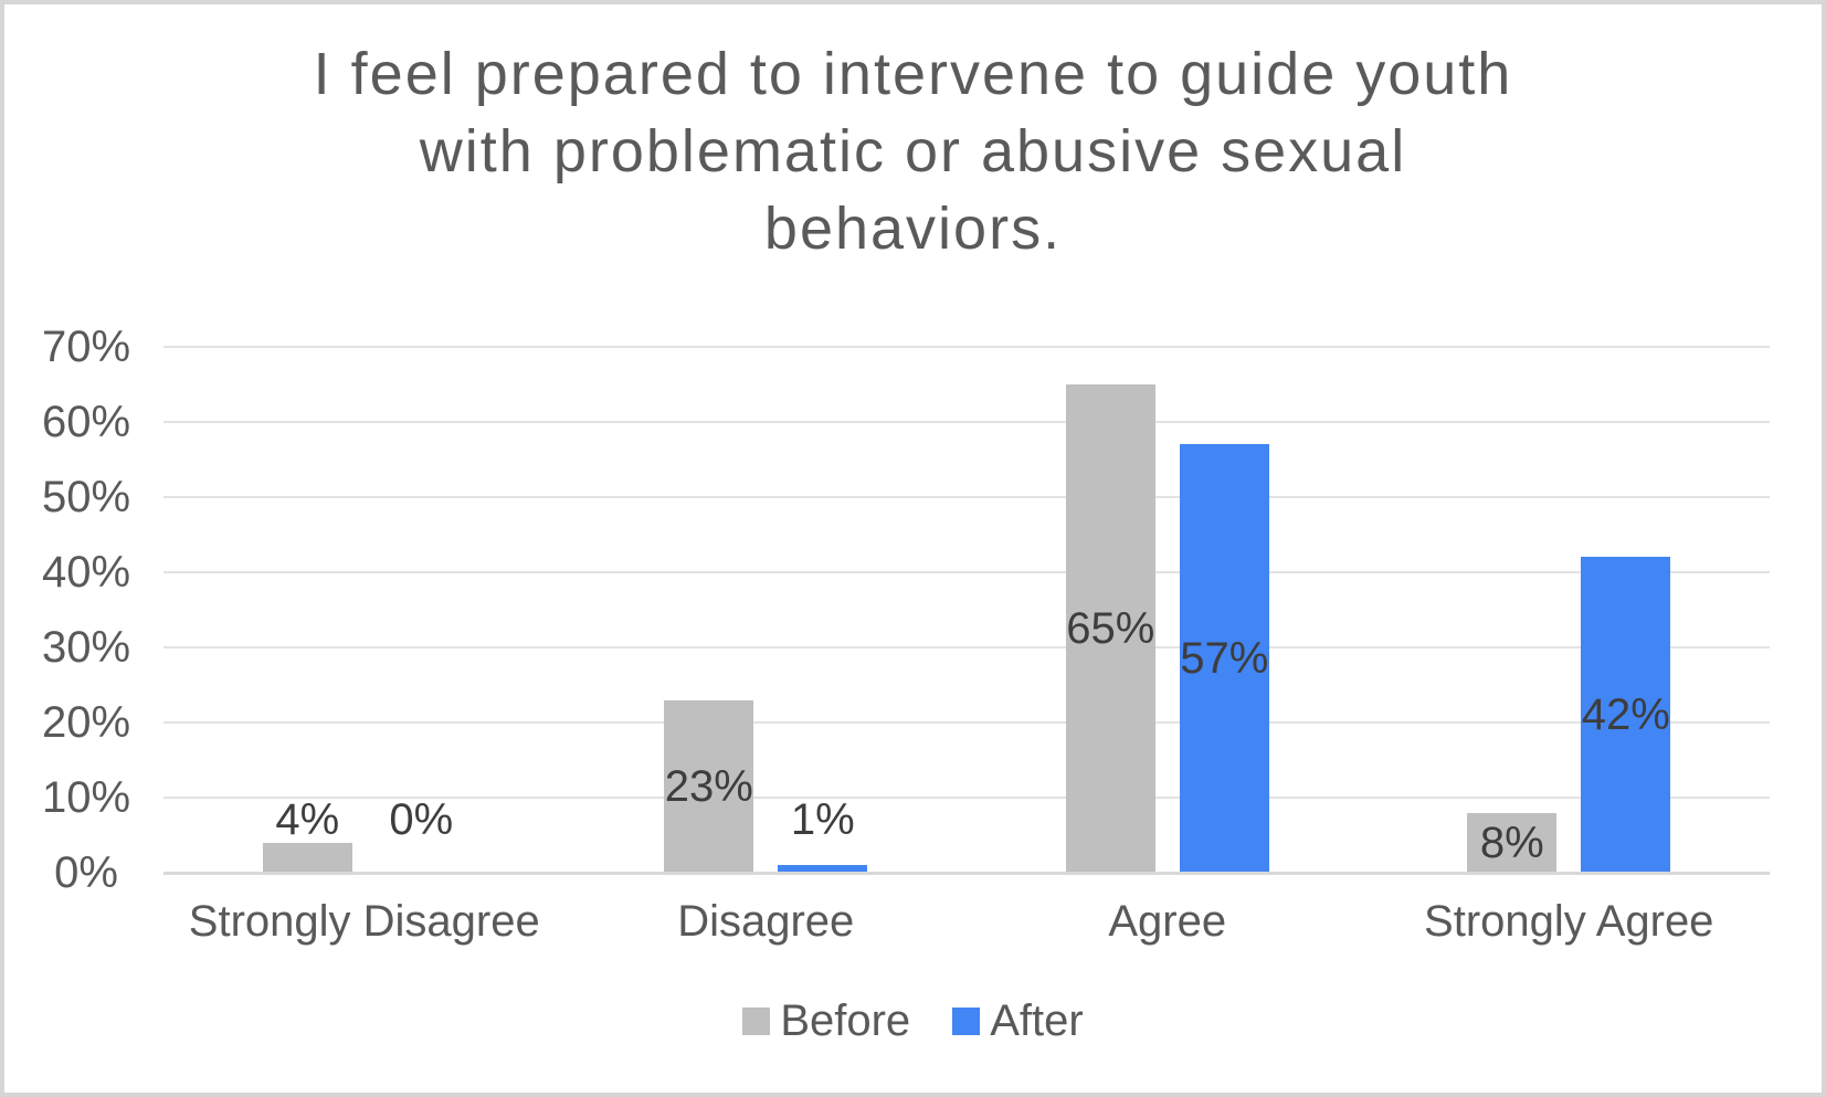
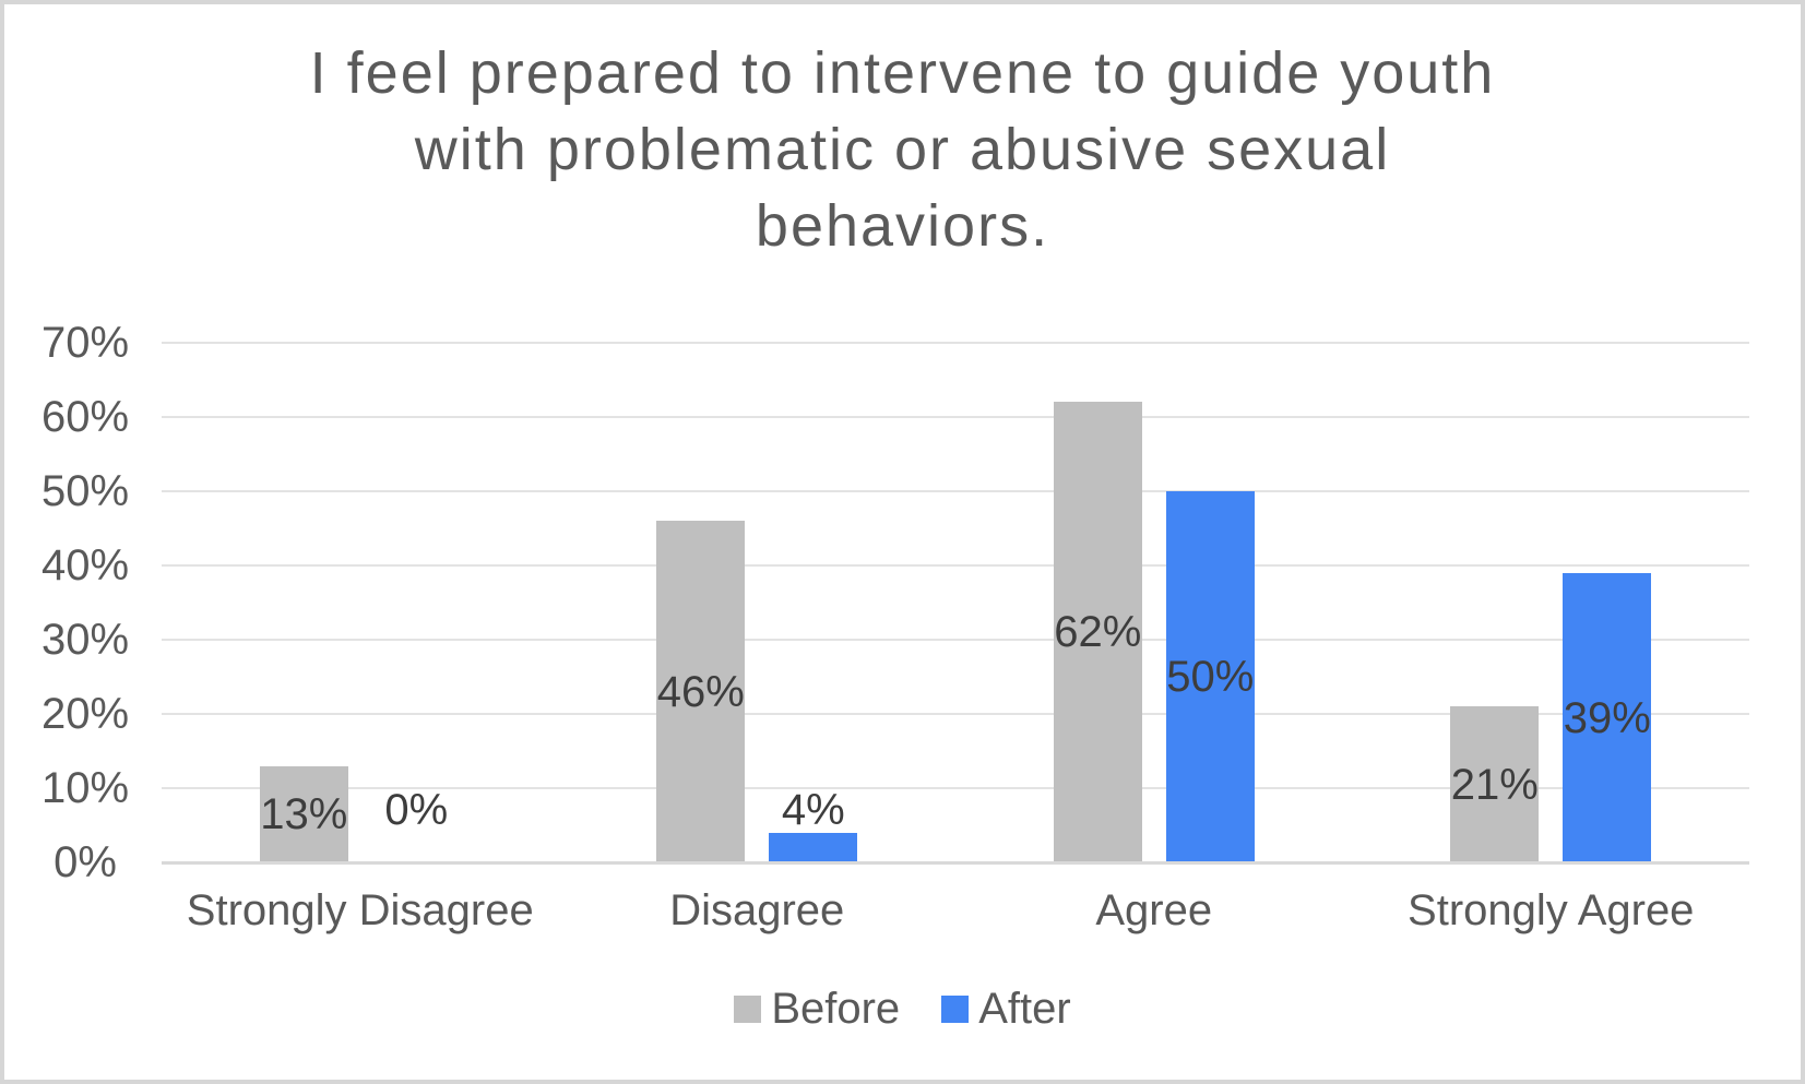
Before/Strongly Disagree: 4% -> 13%
Before/Disagree: 23% -> 46%
After/Disagree: 1% -> 4%
Before/Agree: 65% -> 62%
After/Agree: 57% -> 50%
Before/Strongly Agree: 8% -> 21%
After/Strongly Agree: 42% -> 39%
